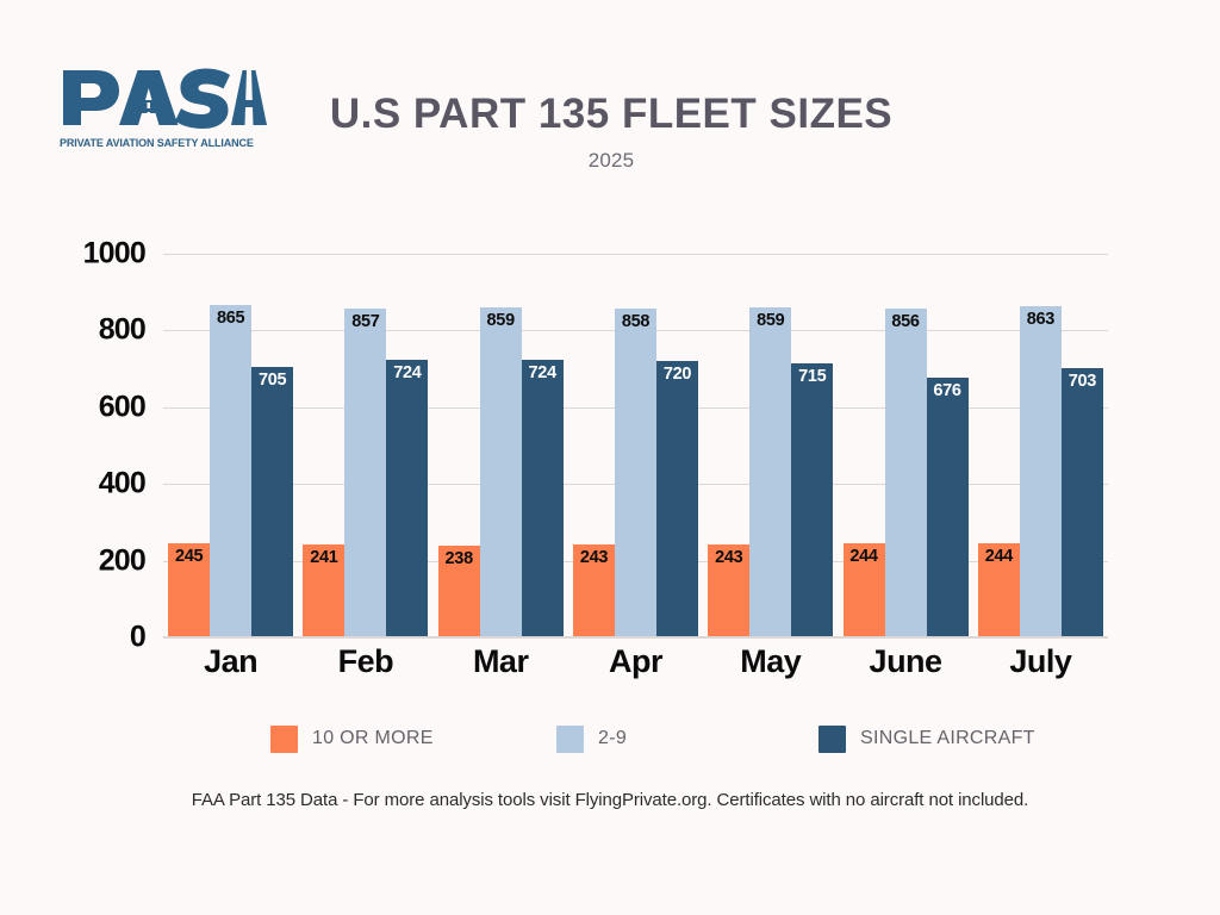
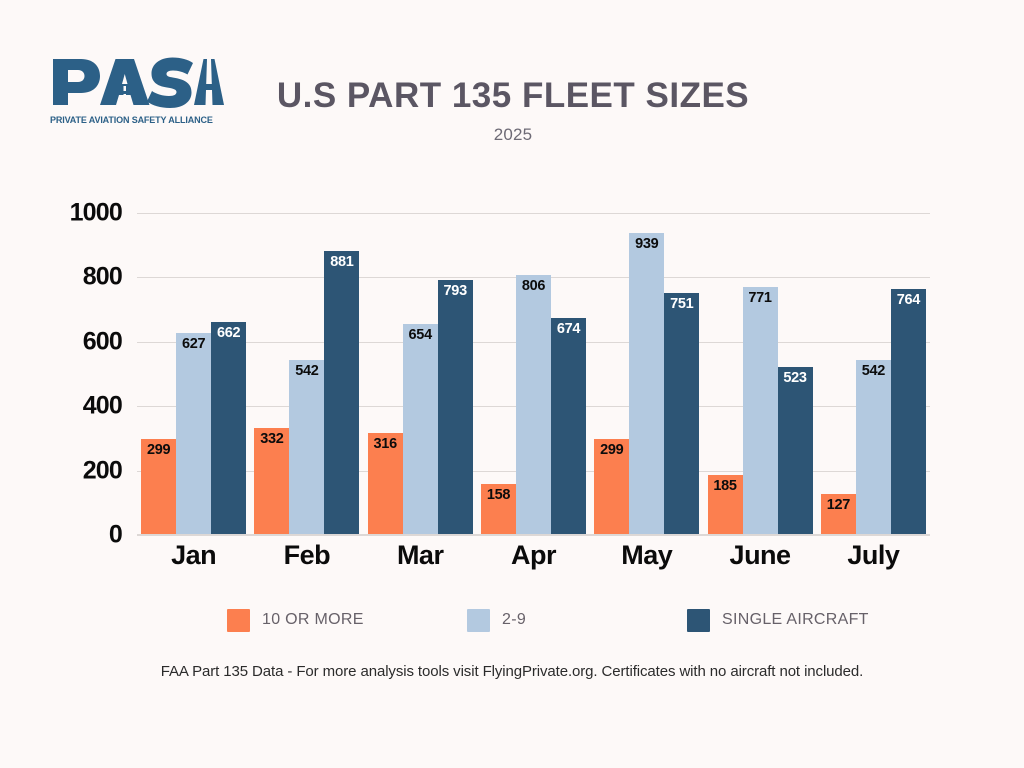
10 OR MORE/Jan: 245 -> 299
2-9/Jan: 865 -> 627
SINGLE AIRCRAFT/Jan: 705 -> 662
10 OR MORE/Feb: 241 -> 332
2-9/Feb: 857 -> 542
SINGLE AIRCRAFT/Feb: 724 -> 881
10 OR MORE/Mar: 238 -> 316
2-9/Mar: 859 -> 654
SINGLE AIRCRAFT/Mar: 724 -> 793
10 OR MORE/Apr: 243 -> 158
2-9/Apr: 858 -> 806
SINGLE AIRCRAFT/Apr: 720 -> 674
10 OR MORE/May: 243 -> 299
2-9/May: 859 -> 939
SINGLE AIRCRAFT/May: 715 -> 751
10 OR MORE/June: 244 -> 185
2-9/June: 856 -> 771
SINGLE AIRCRAFT/June: 676 -> 523
10 OR MORE/July: 244 -> 127
2-9/July: 863 -> 542
SINGLE AIRCRAFT/July: 703 -> 764
